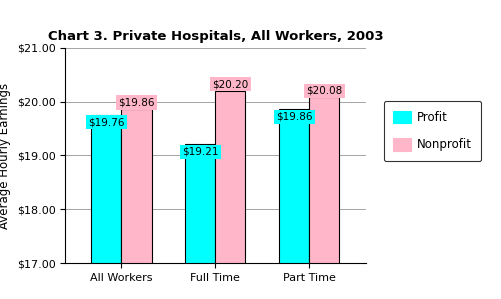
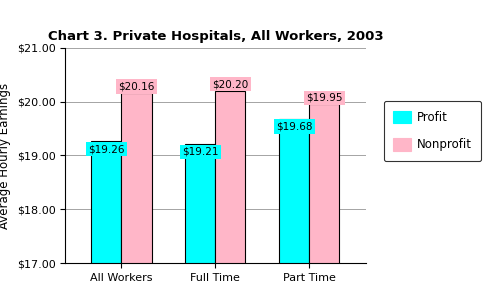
Profit/All Workers: $19.76 -> $19.26
Nonprofit/All Workers: $19.86 -> $20.16
Profit/Part Time: $19.86 -> $19.68
Nonprofit/Part Time: $20.08 -> $19.95
